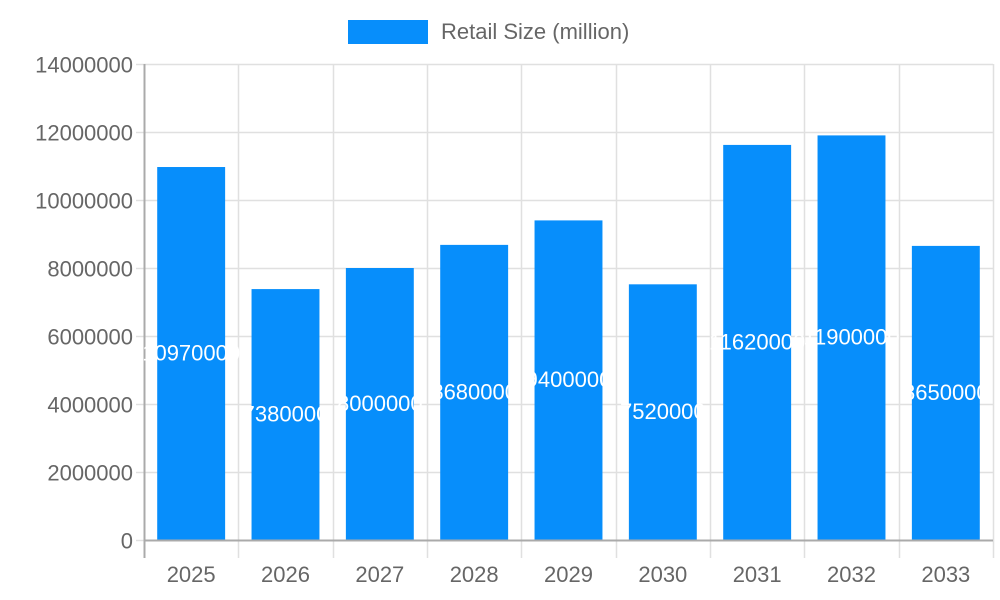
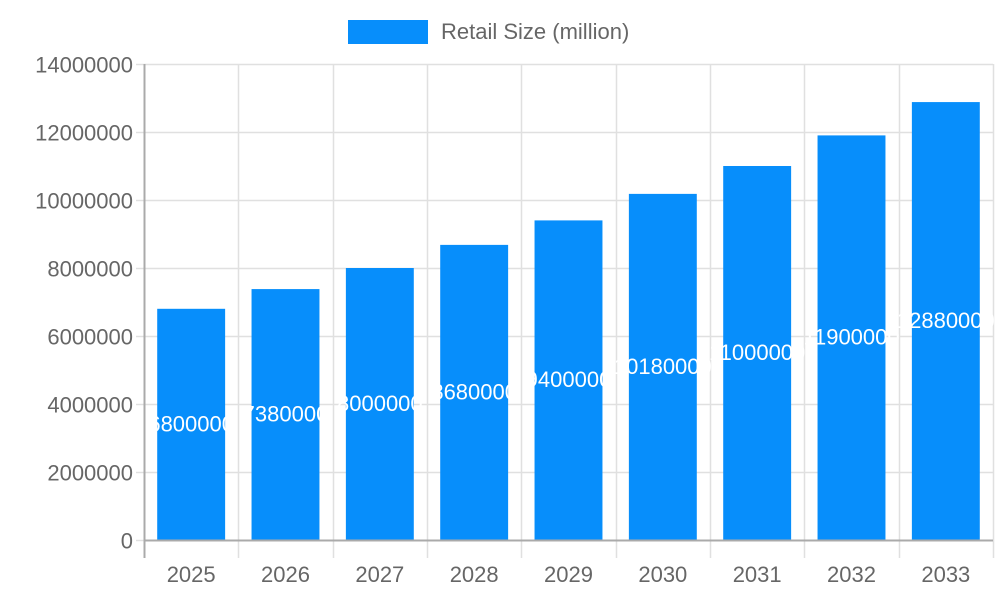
2025: 10970000 -> 6800000
2030: 7520000 -> 10180000
2031: 11620000 -> 11000000
2033: 8650000 -> 12880000
